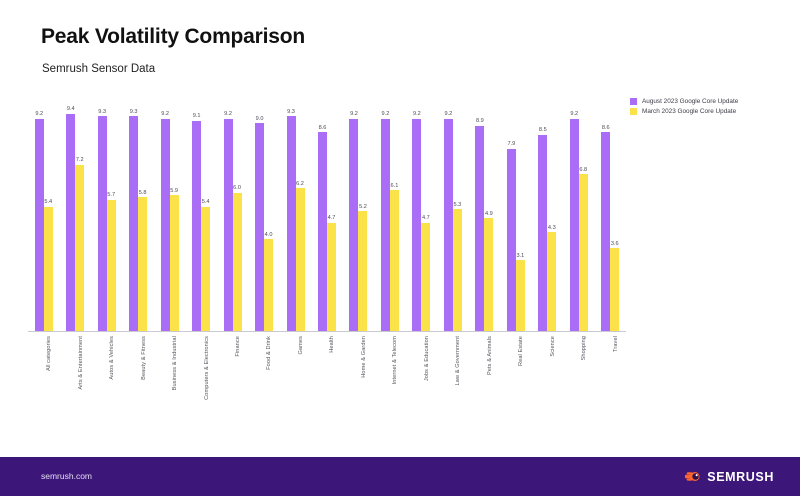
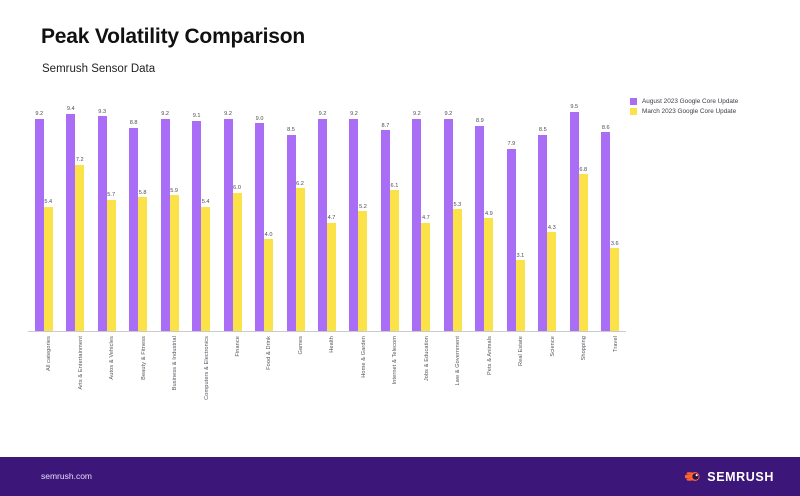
August 2023 Google Core Update/Beauty & Fitness: 9.3 -> 8.8
August 2023 Google Core Update/Games: 9.3 -> 8.5
August 2023 Google Core Update/Health: 8.6 -> 9.2
August 2023 Google Core Update/Internet & Telecom: 9.2 -> 8.7
August 2023 Google Core Update/Shopping: 9.2 -> 9.5
